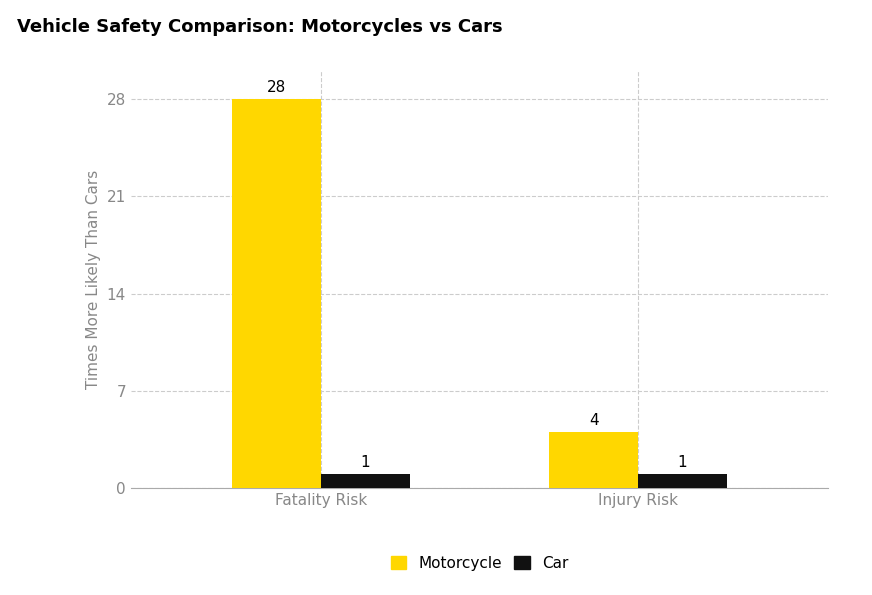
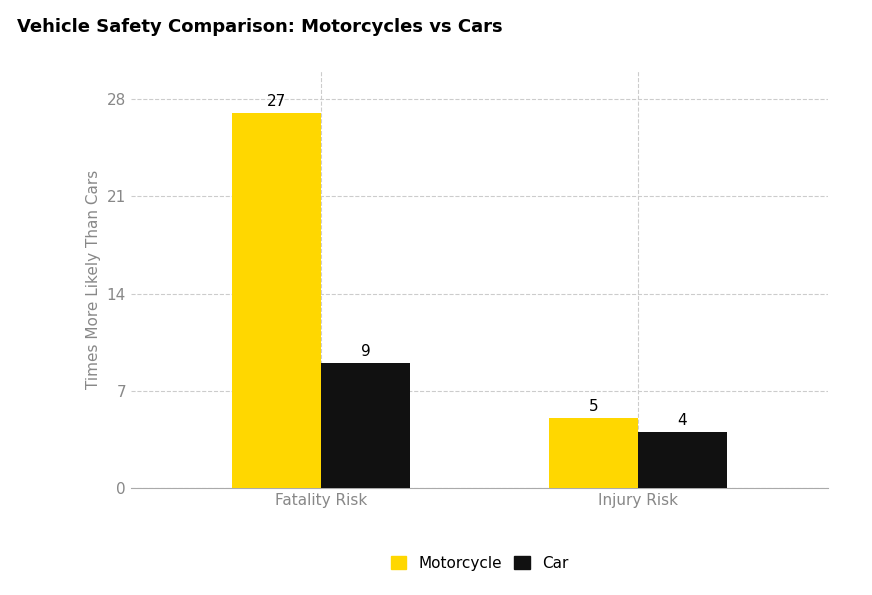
Motorcycle/Fatality Risk: 28 -> 27
Car/Fatality Risk: 1 -> 9
Motorcycle/Injury Risk: 4 -> 5
Car/Injury Risk: 1 -> 4
